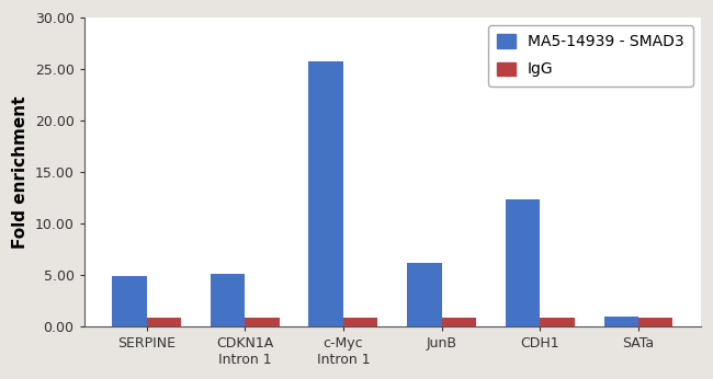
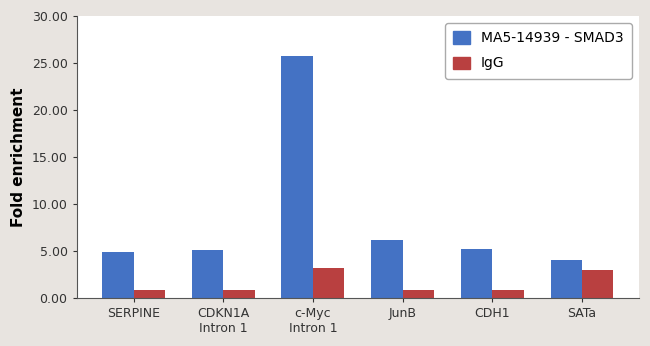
IgG/c-Myc Intron 1: 0.8 -> 3.2
MA5-14939 - SMAD3/CDH1: 12.3 -> 5.2
MA5-14939 - SMAD3/SATa: 0.9 -> 4.0
IgG/SATa: 0.8 -> 3.0
